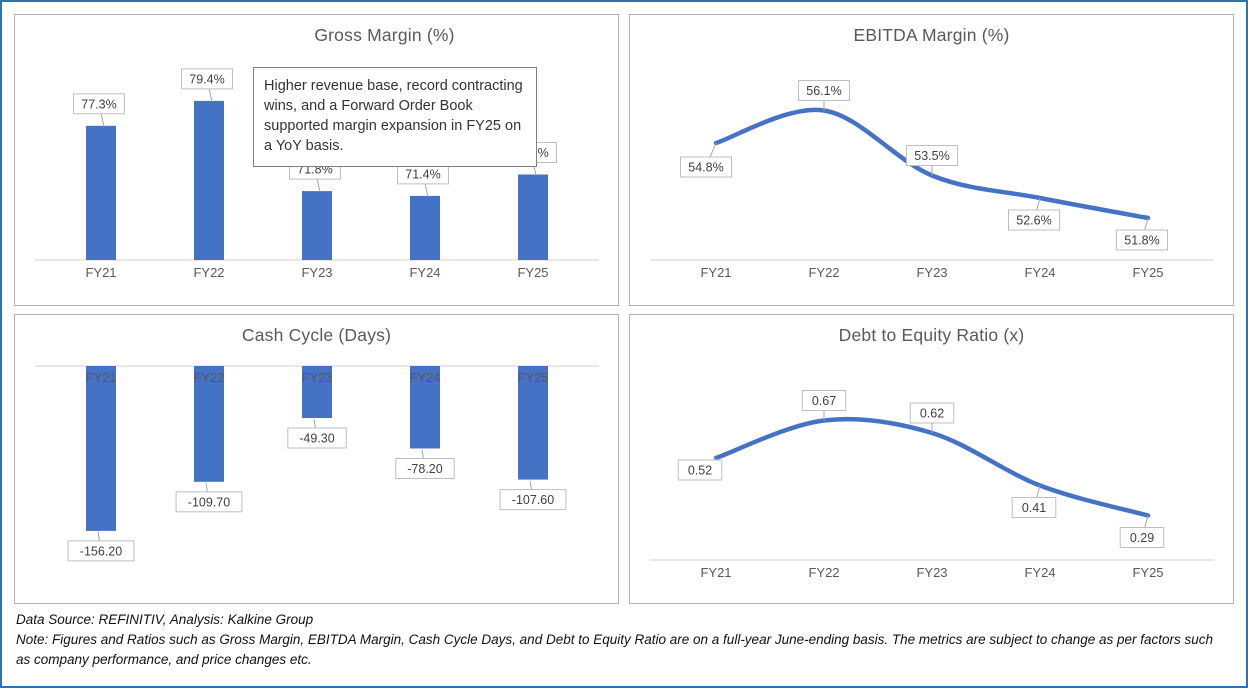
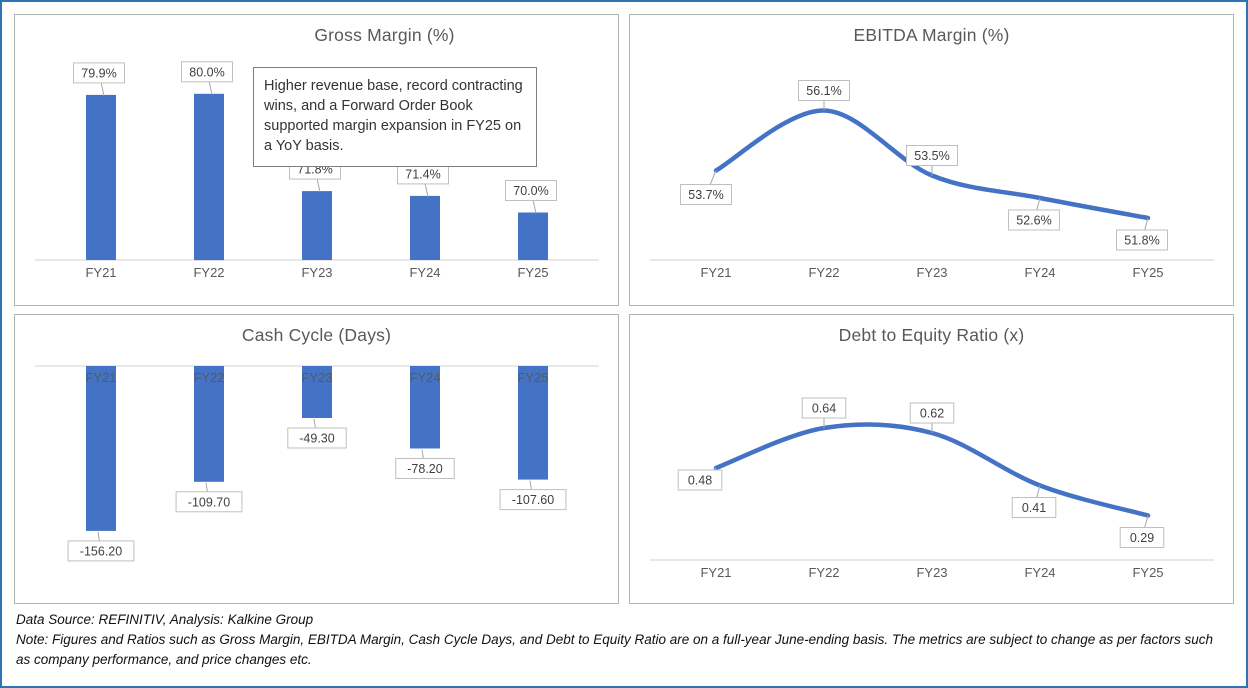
Gross Margin (%)/FY21: 77.3% -> 79.9%
Gross Margin (%)/FY22: 79.4% -> 80.0%
Gross Margin (%)/FY25: 73.2% -> 70.0%
EBITDA Margin (%)/FY21: 54.8% -> 53.7%
Debt to Equity Ratio (x)/FY21: 0.52 -> 0.48
Debt to Equity Ratio (x)/FY22: 0.67 -> 0.64
